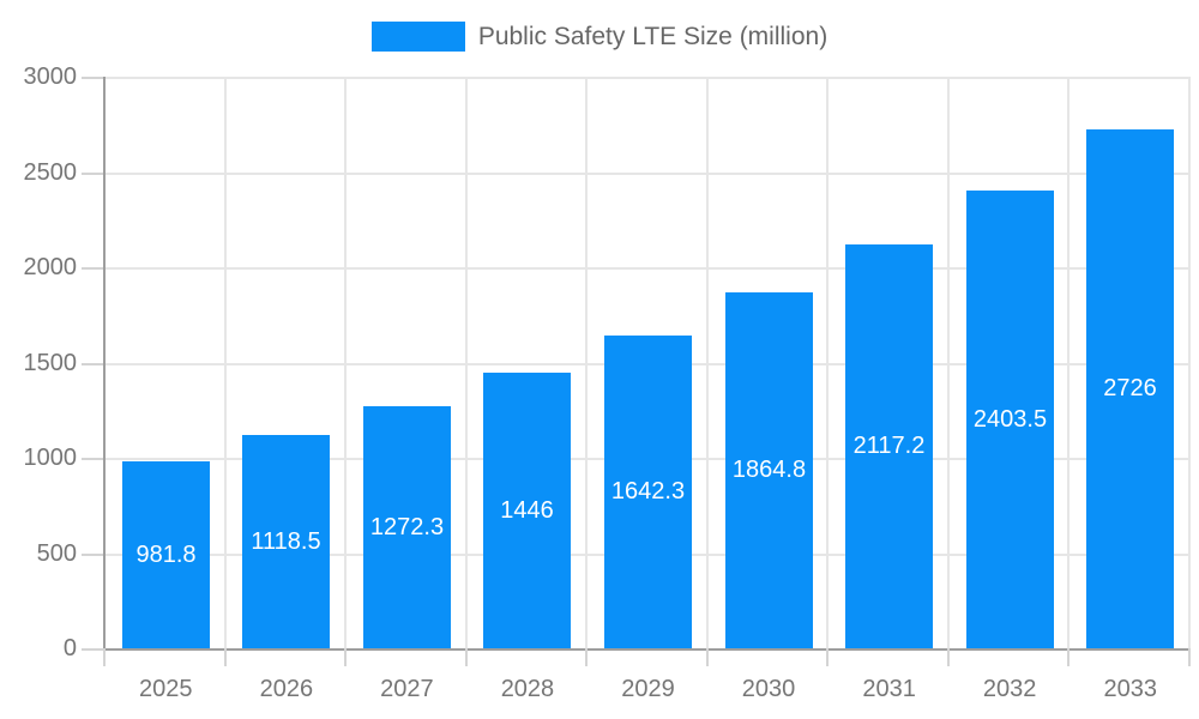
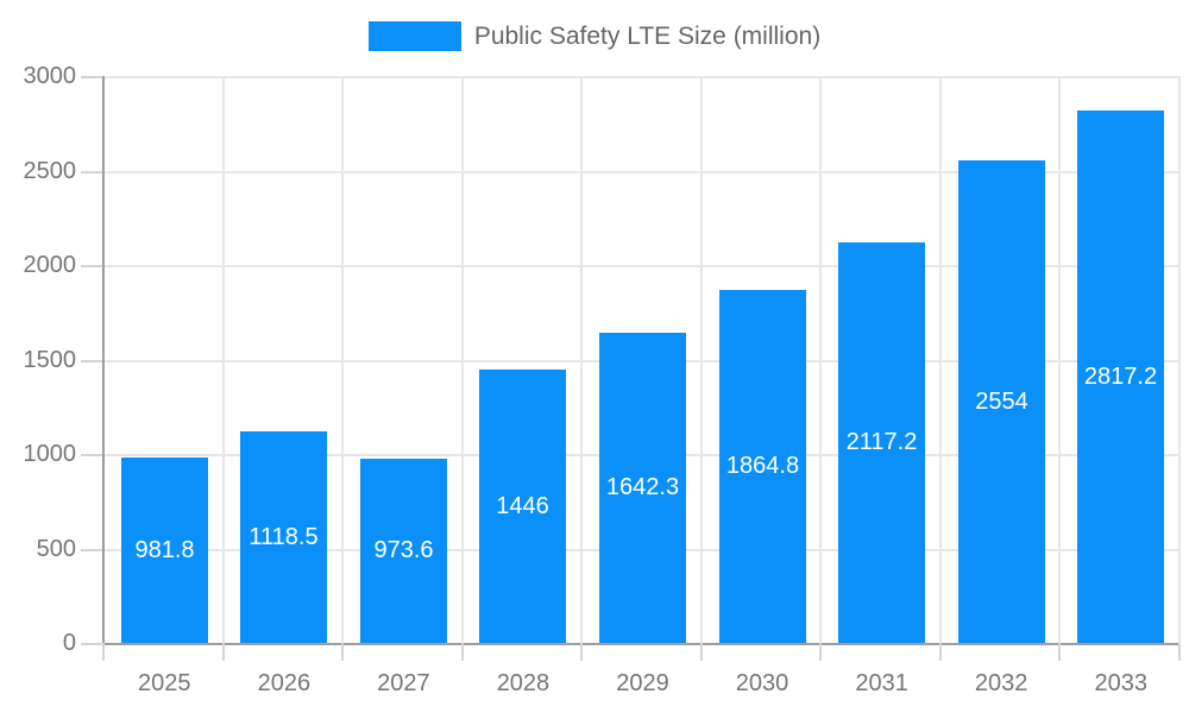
2027: 1272.3 -> 973.6
2032: 2403.5 -> 2554
2033: 2726 -> 2817.2
